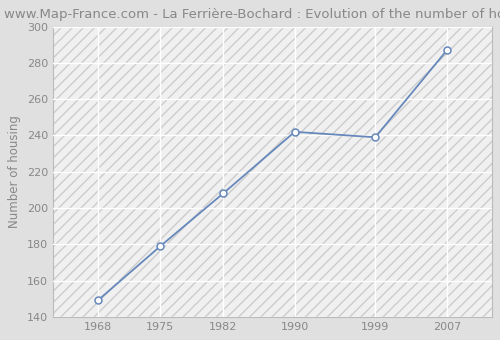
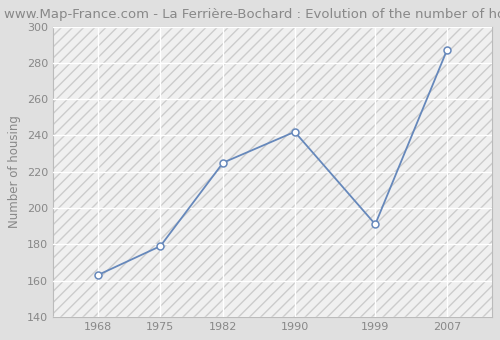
1968: 149 -> 163
1982: 208 -> 225
1999: 239 -> 191
